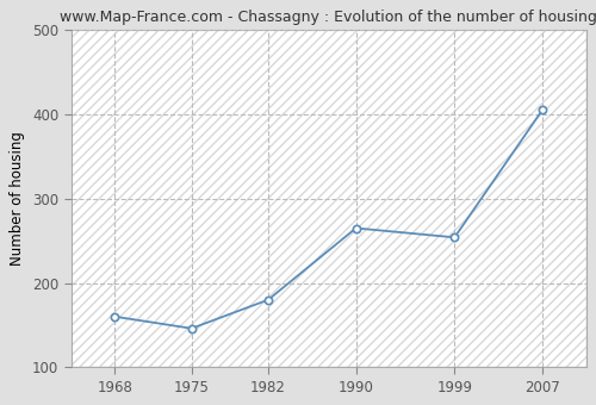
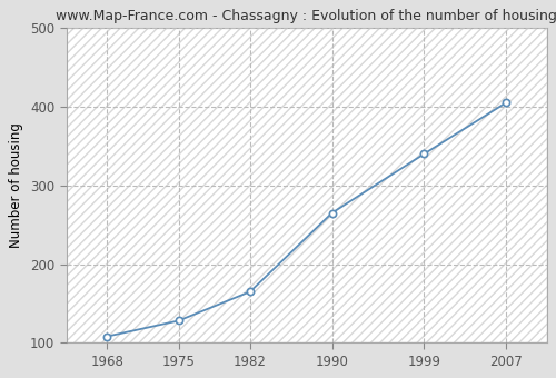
1968: 160 -> 108
1975: 146 -> 128
1982: 180 -> 165
1999: 254 -> 340
